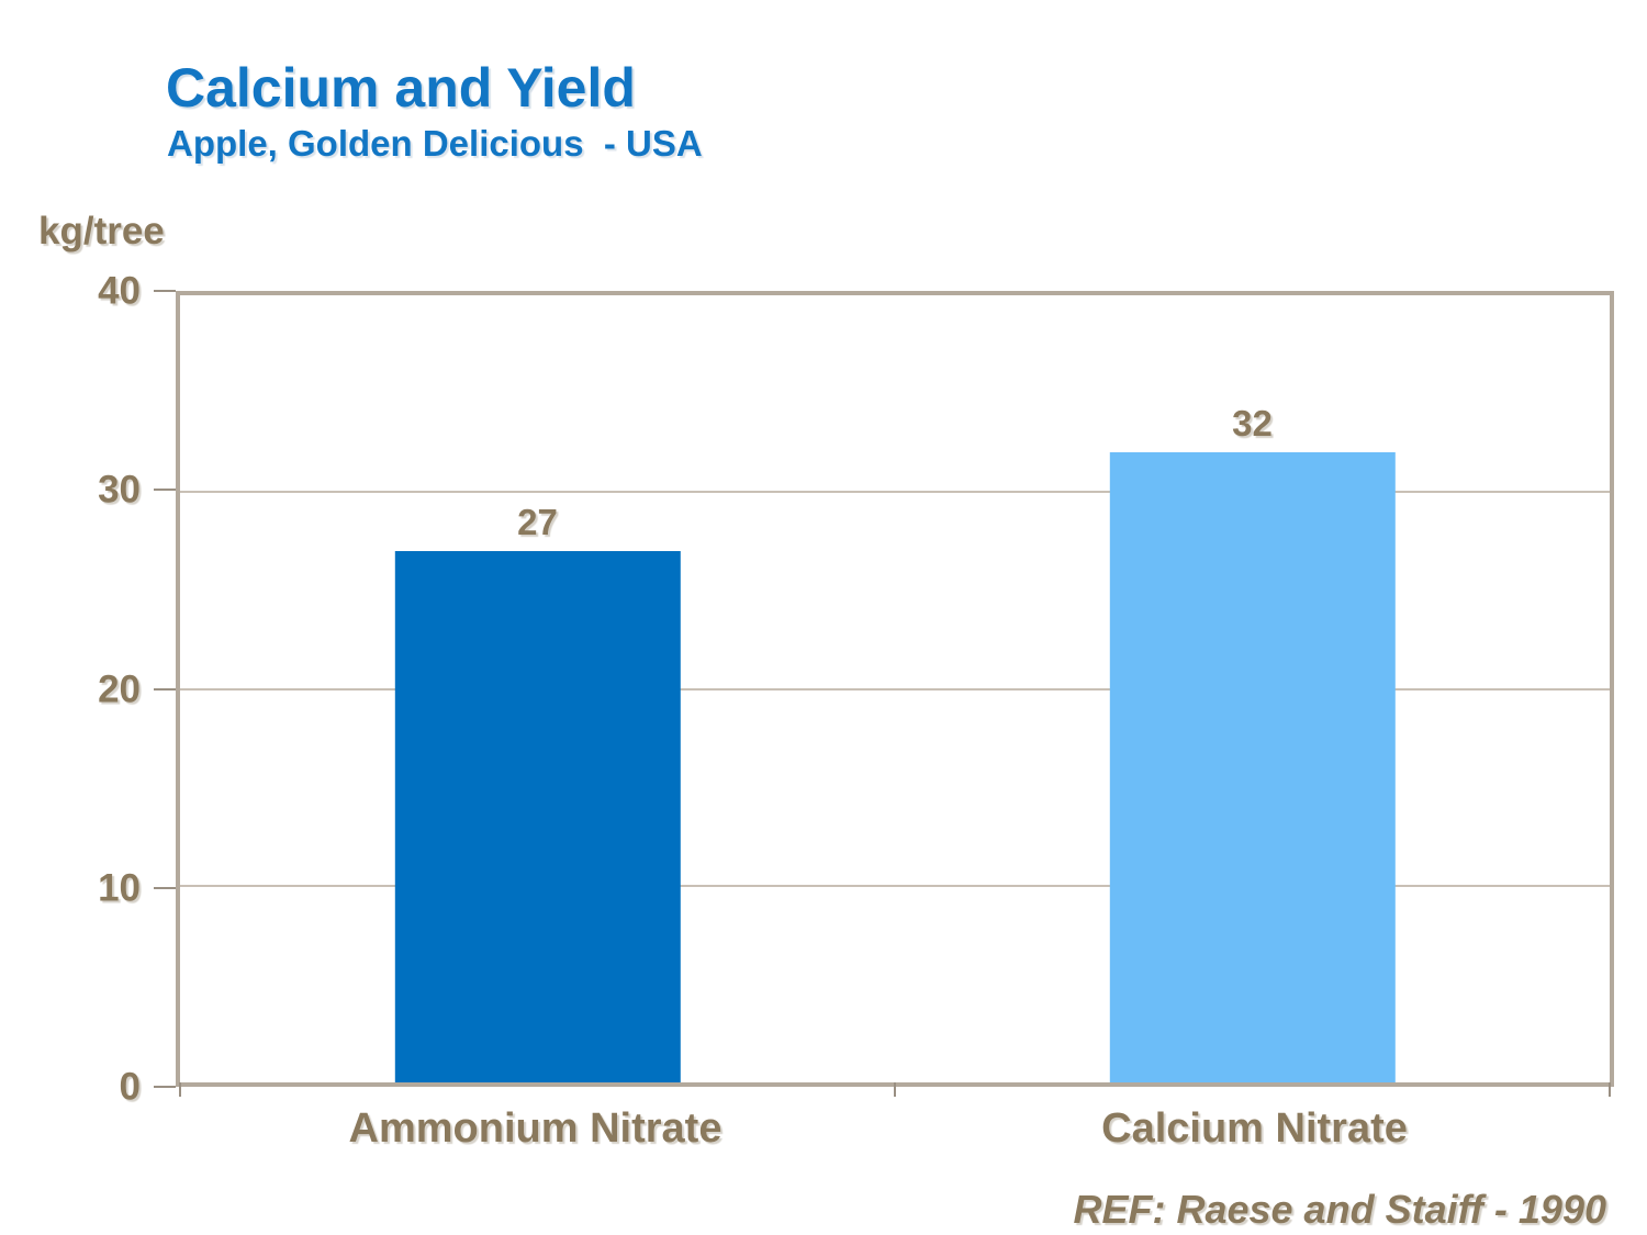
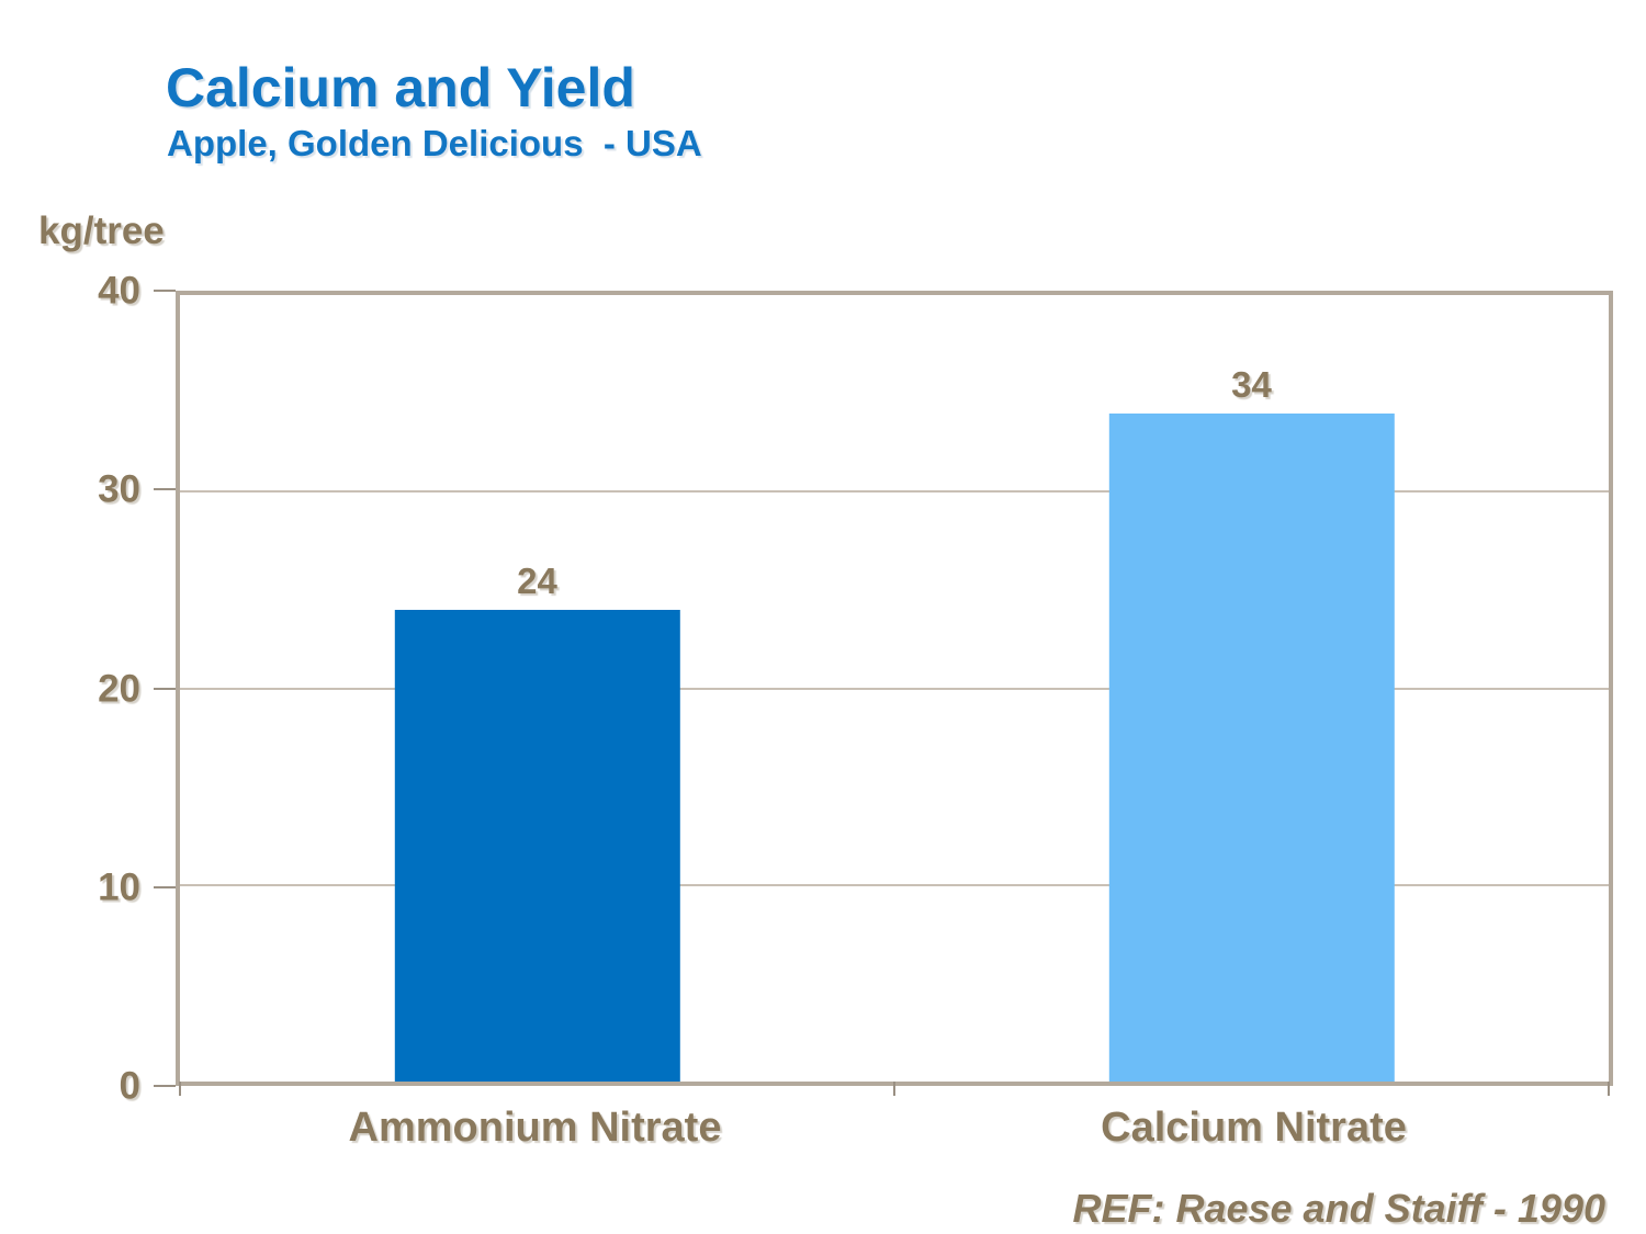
Ammonium Nitrate: 27 -> 24
Calcium Nitrate: 32 -> 34
